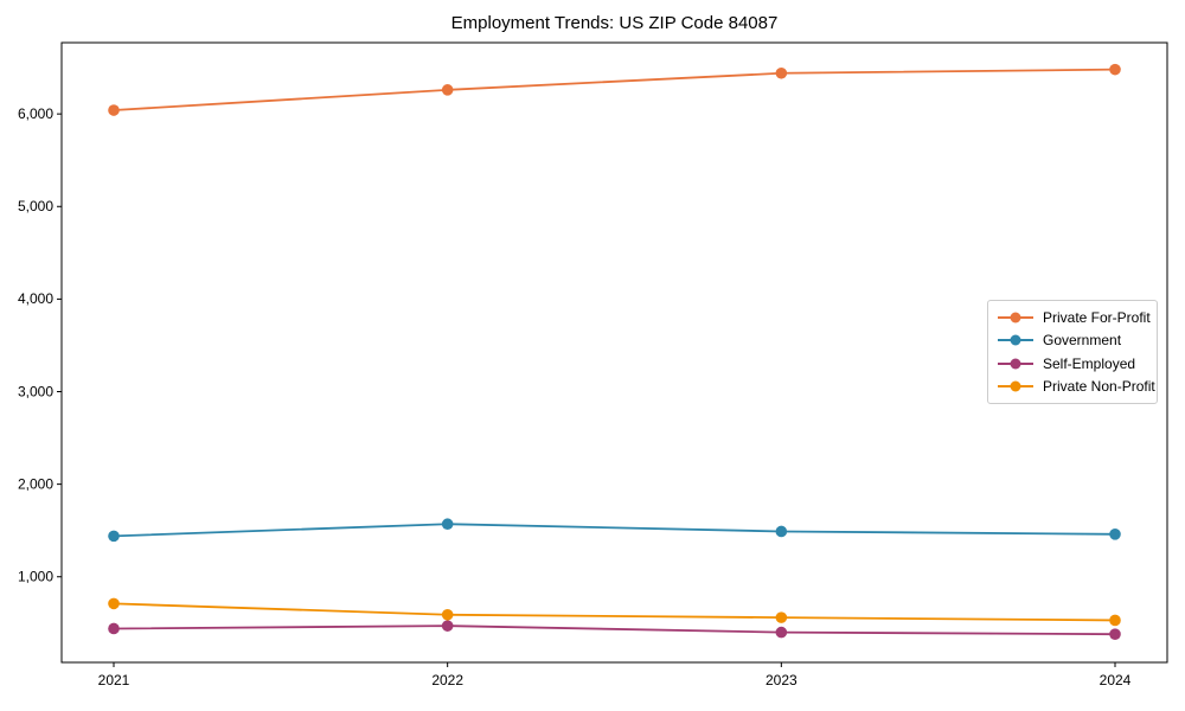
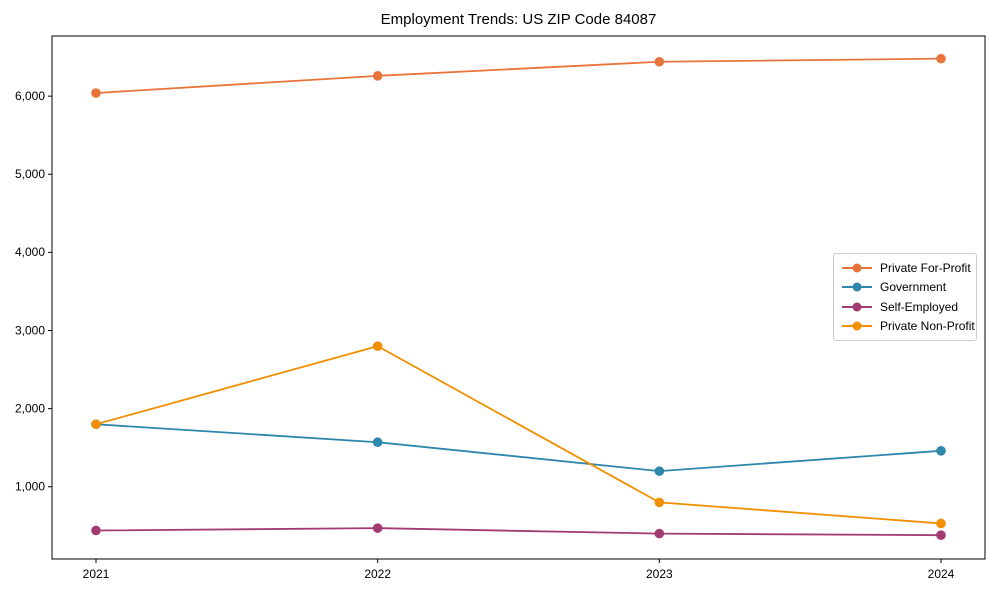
Government/2021: 1400 -> 1800
Private Non-Profit/2021: 700 -> 1800
Private Non-Profit/2022: 600 -> 2800
Government/2023: 1500 -> 1200
Private Non-Profit/2023: 600 -> 800
